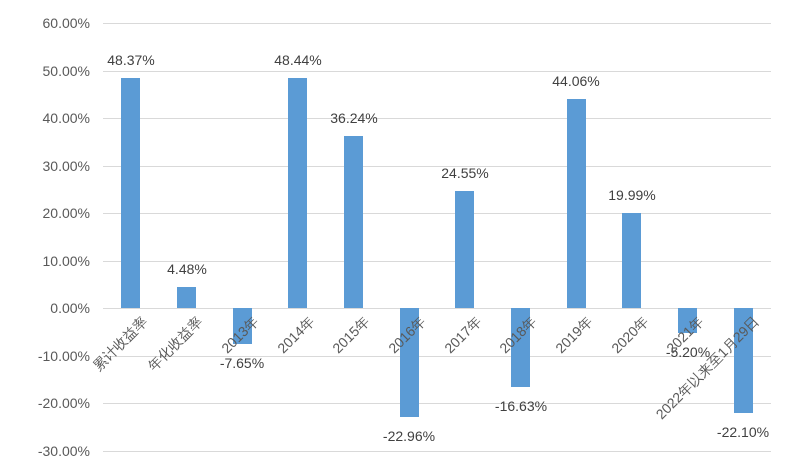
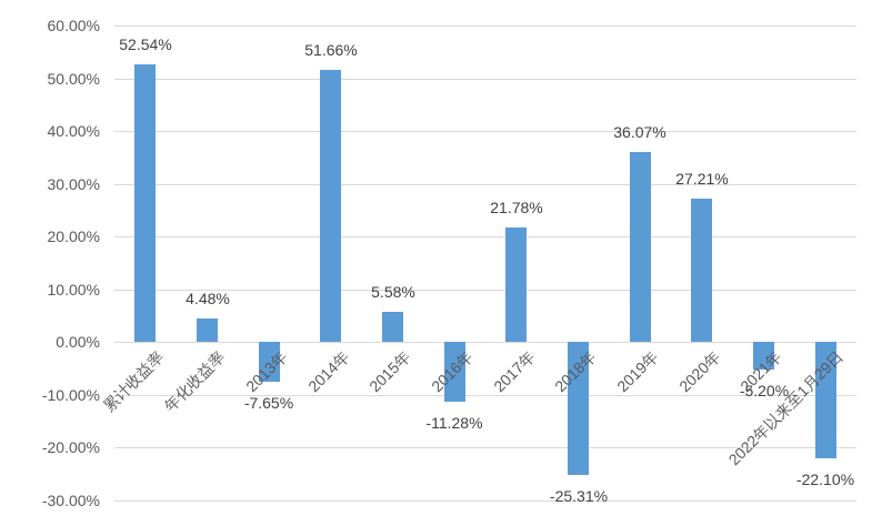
累计收益率: 48.37% -> 52.54%
2014年: 48.44% -> 51.66%
2015年: 36.24% -> 5.58%
2016年: -22.96% -> -11.28%
2017年: 24.55% -> 21.78%
2018年: -16.63% -> -25.31%
2019年: 44.06% -> 36.07%
2020年: 19.99% -> 27.21%
